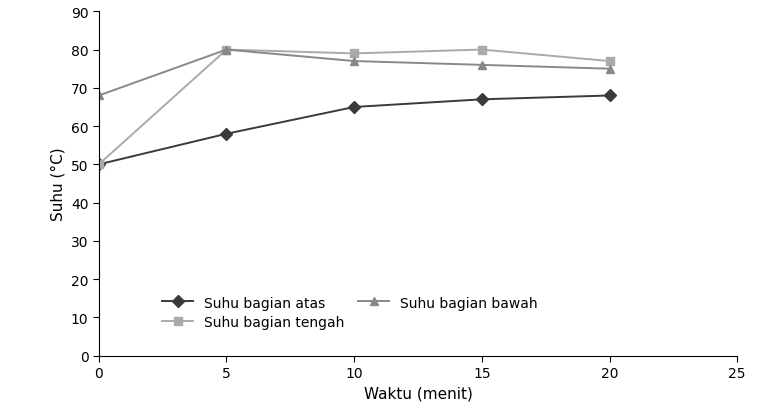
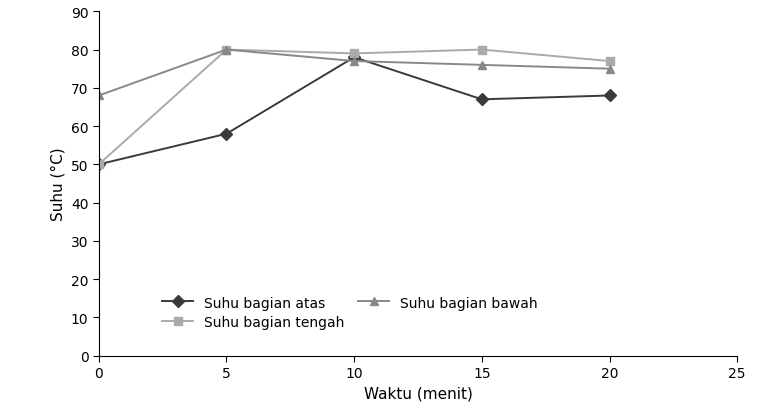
Suhu bagian atas/10: 65 -> 78
